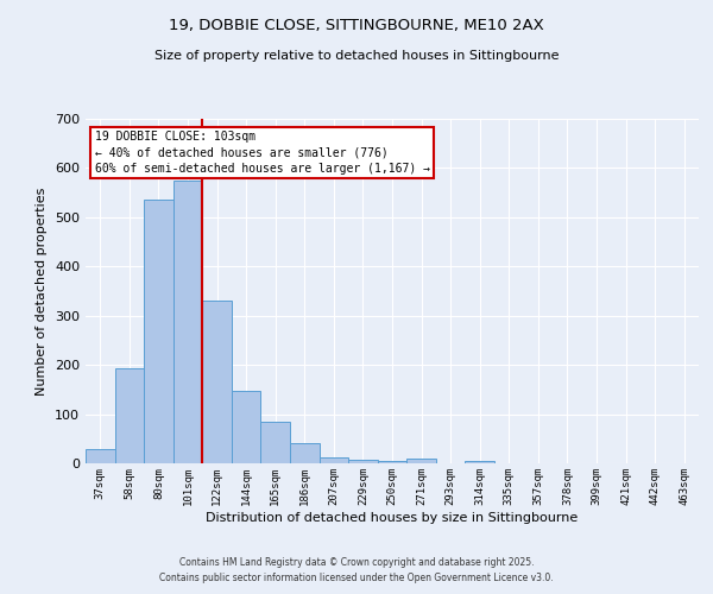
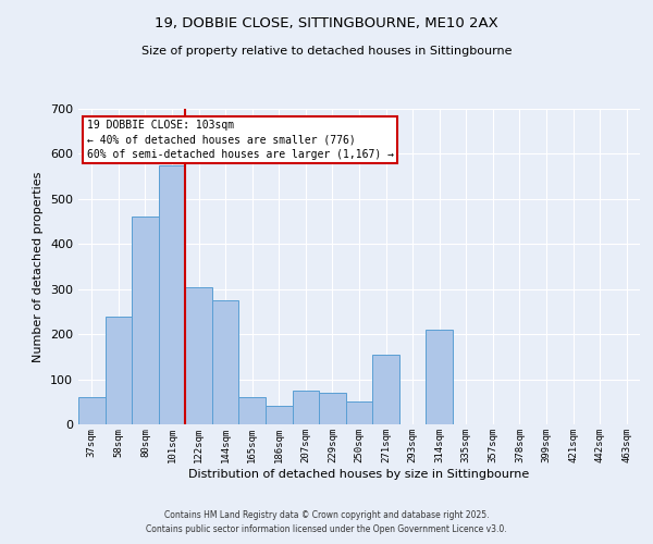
37sqm: 30 -> 60
58sqm: 193 -> 240
80sqm: 535 -> 460
122sqm: 330 -> 305
144sqm: 148 -> 275
165sqm: 85 -> 60
207sqm: 12 -> 75
229sqm: 8 -> 70
250sqm: 4 -> 50
271sqm: 10 -> 155
314sqm: 4 -> 210
